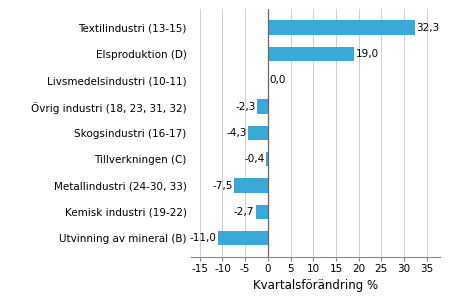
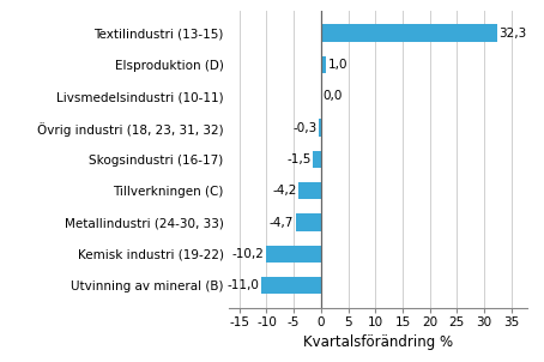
Elsproduktion (D): 19,0 -> 1,0
Övrig industri (18, 23, 31, 32): -2,3 -> -0,3
Skogsindustri (16-17): -4,3 -> -1,5
Tillverkningen (C): -0,4 -> -4,2
Metallindustri (24-30, 33): -7,5 -> -4,7
Kemisk industri (19-22): -2,7 -> -10,2
